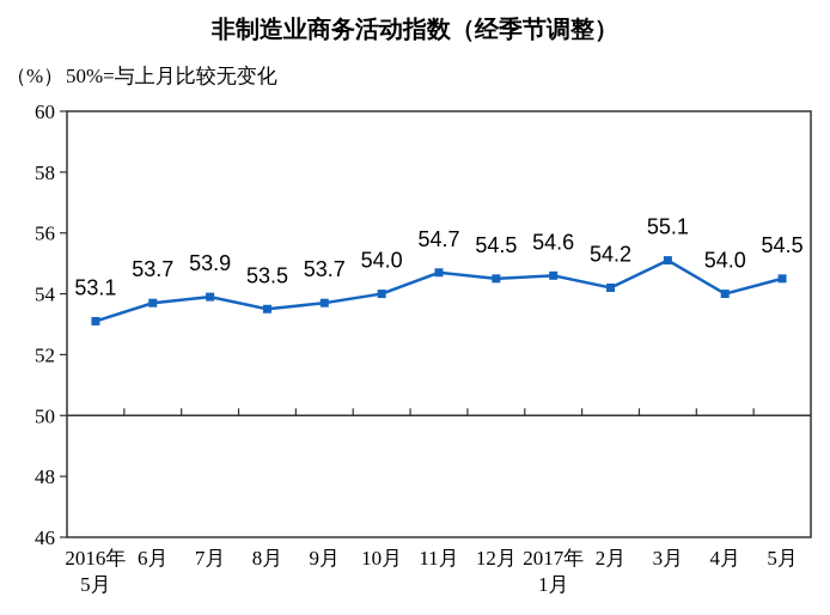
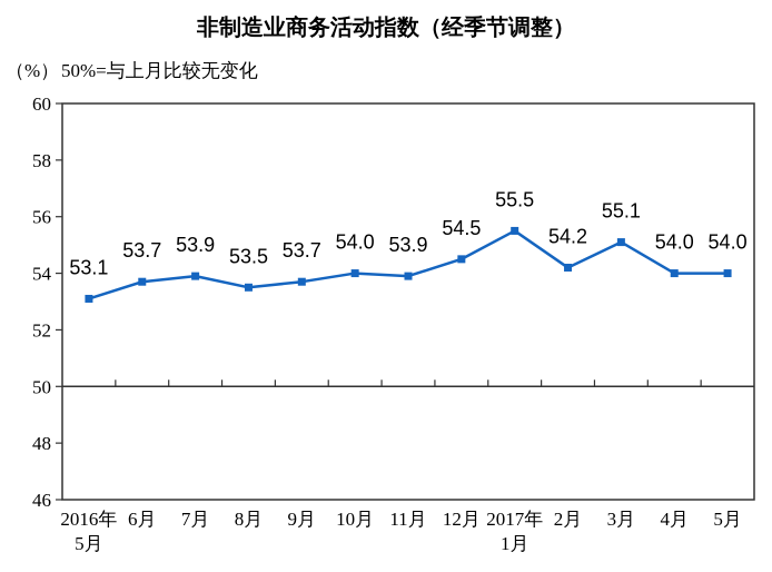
11月: 54.7 -> 53.9
2017年 1月: 54.6 -> 55.5
5月: 54.5 -> 54.0
